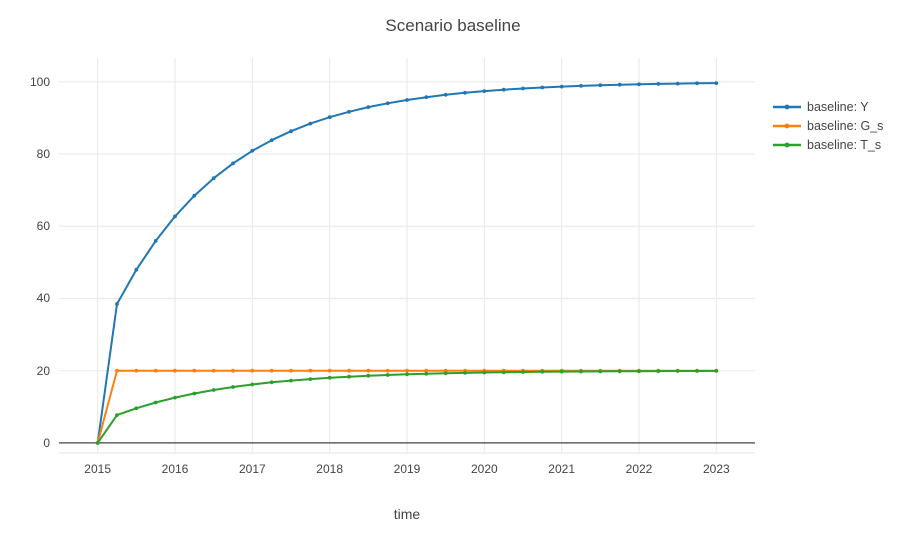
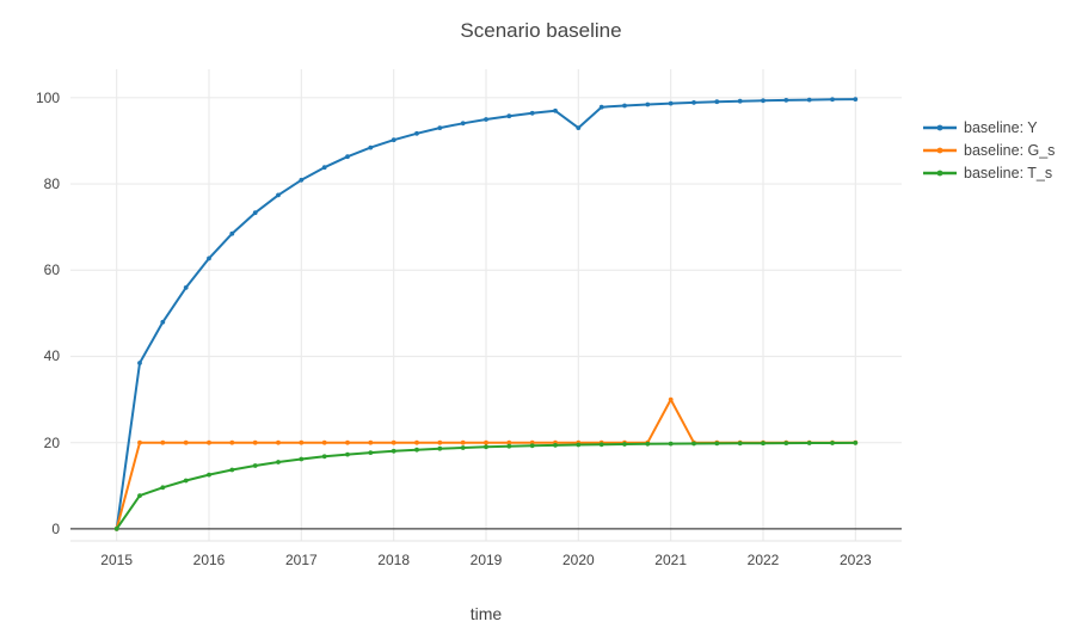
baseline: Y/2020: 97 -> 93
baseline: G_s/2021: 20 -> 30
